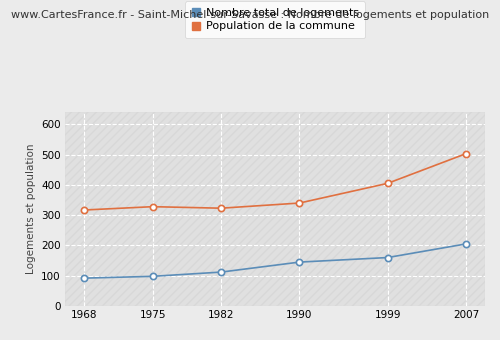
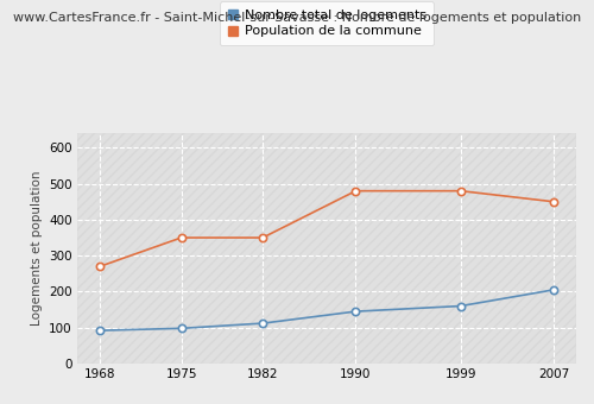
Population de la commune/1968: 317 -> 270
Population de la commune/1975: 328 -> 350
Population de la commune/1982: 323 -> 350
Population de la commune/1990: 340 -> 480
Population de la commune/1999: 405 -> 480
Population de la commune/2007: 503 -> 450
